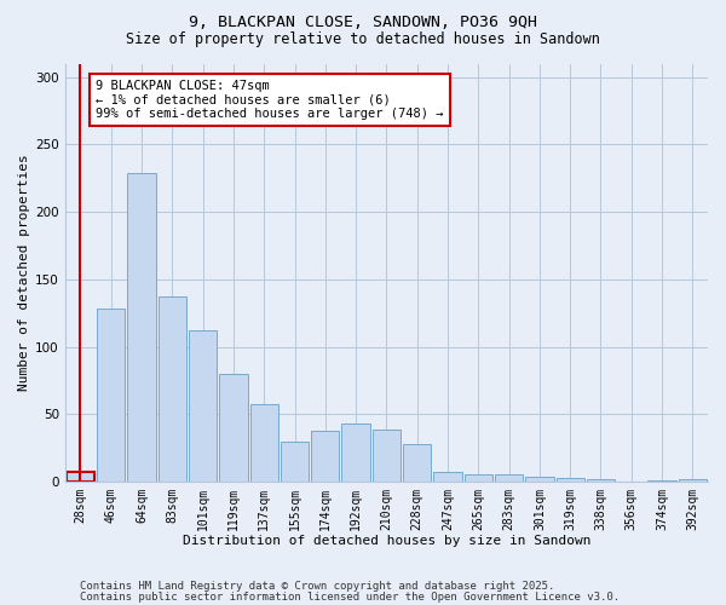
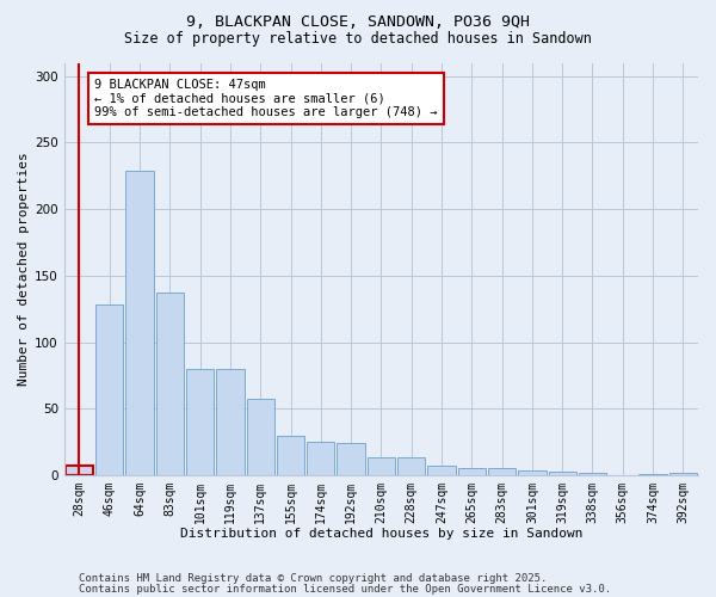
101sqm: 112 -> 80
174sqm: 38 -> 25
192sqm: 43 -> 24
210sqm: 39 -> 14
228sqm: 28 -> 14
